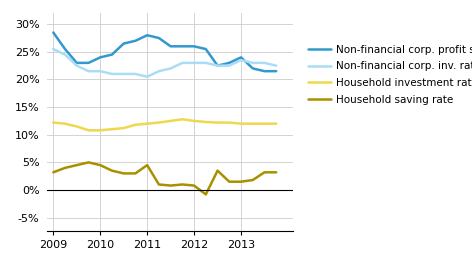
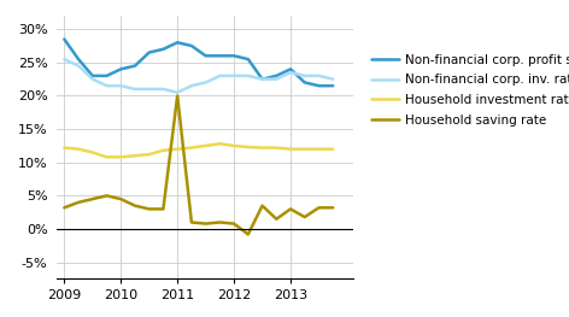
Household saving rate/2011: 4.5% -> 20.0%
Household saving rate/2013: 1.5% -> 3.0%
